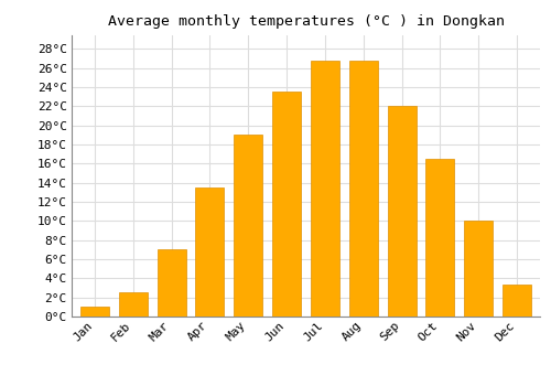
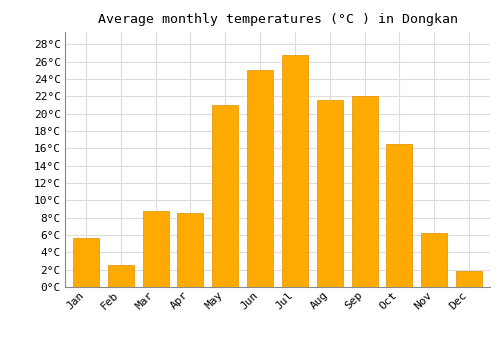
Jan: 1.0°C -> 5.6°C
Mar: 7.0°C -> 8.8°C
Apr: 13.5°C -> 8.6°C
May: 19.0°C -> 21.0°C
Jun: 23.5°C -> 25.0°C
Aug: 26.8°C -> 21.6°C
Nov: 10.0°C -> 6.2°C
Dec: 3.3°C -> 1.8°C
